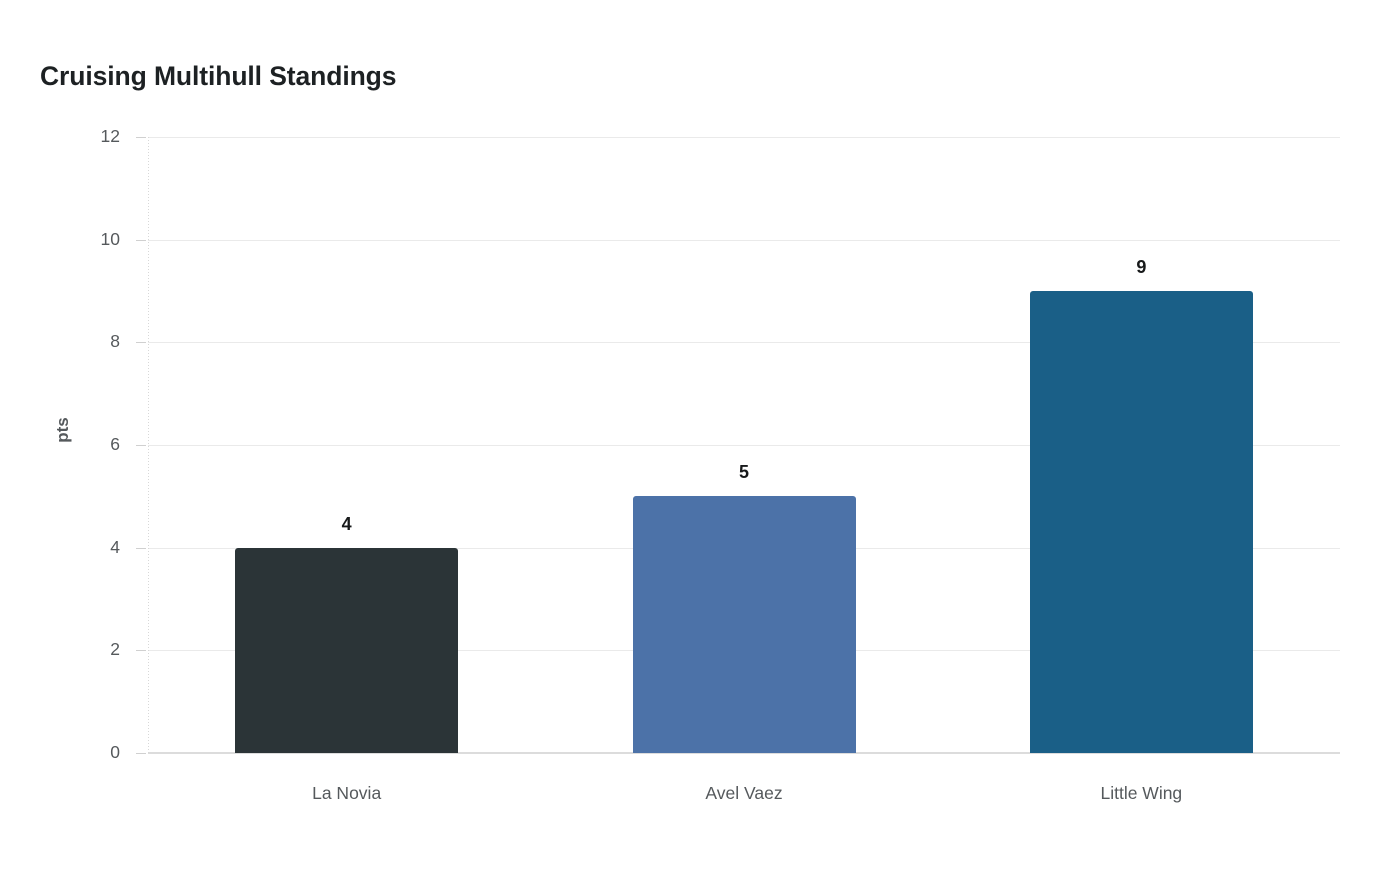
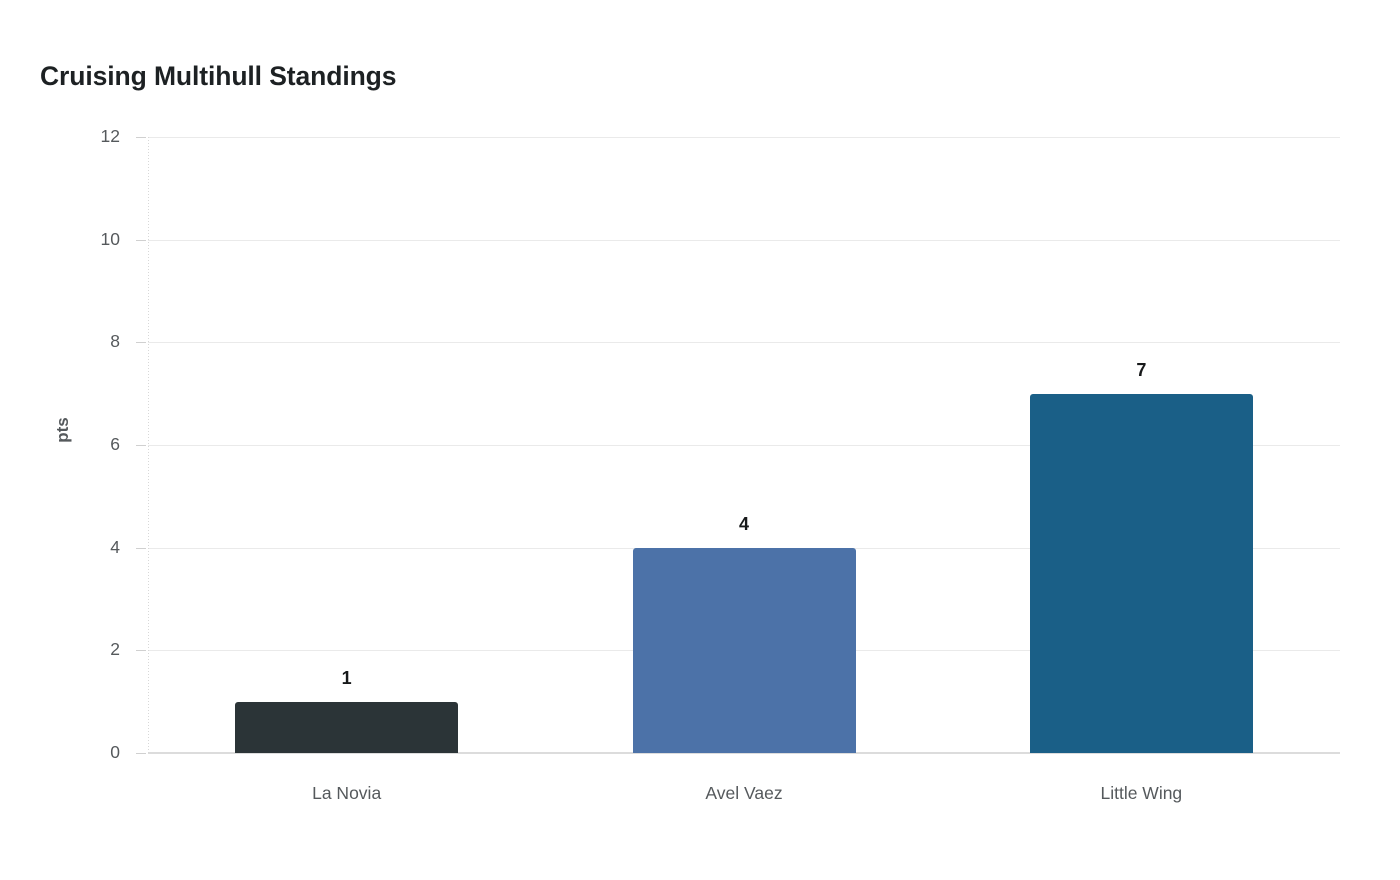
La Novia: 4 -> 1
Avel Vaez: 5 -> 4
Little Wing: 9 -> 7
